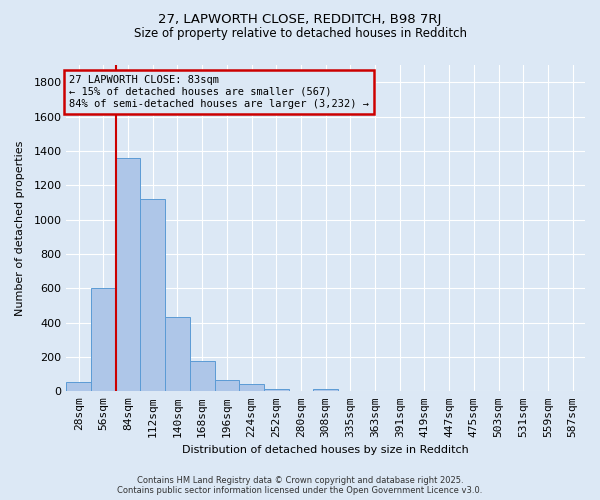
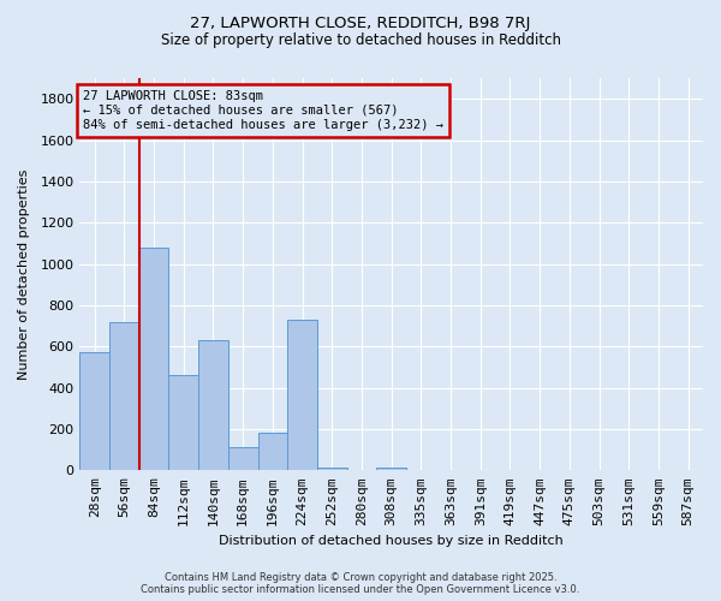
28sqm: 60 -> 570
56sqm: 600 -> 720
84sqm: 1360 -> 1080
112sqm: 1120 -> 460
140sqm: 430 -> 630
168sqm: 180 -> 110
196sqm: 60 -> 180
224sqm: 40 -> 730
